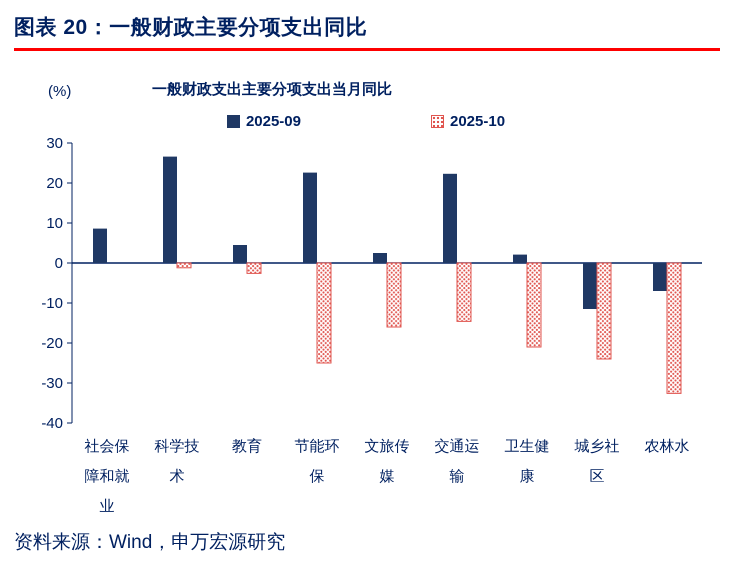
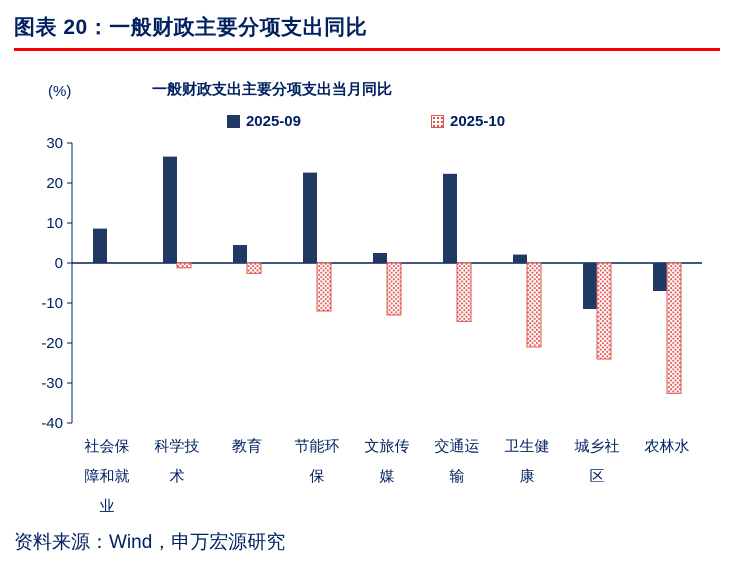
2025-10/节能环保: -25 -> -12
2025-10/文旅传媒: -16 -> -13
